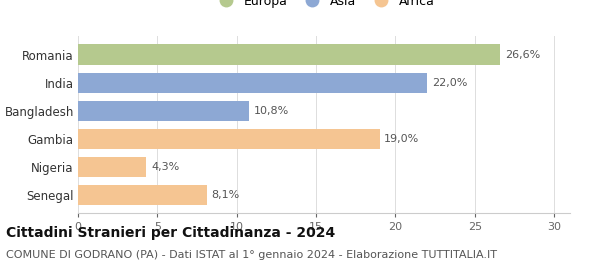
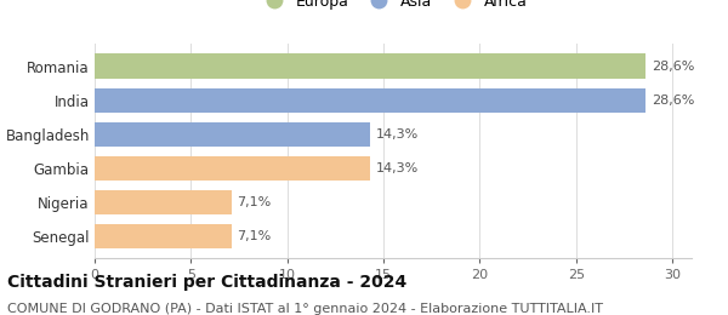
Romania: 26,6% -> 28,6%
India: 22,0% -> 28,6%
Bangladesh: 10,8% -> 14,3%
Gambia: 19,0% -> 14,3%
Nigeria: 4,3% -> 7,1%
Senegal: 8,1% -> 7,1%
